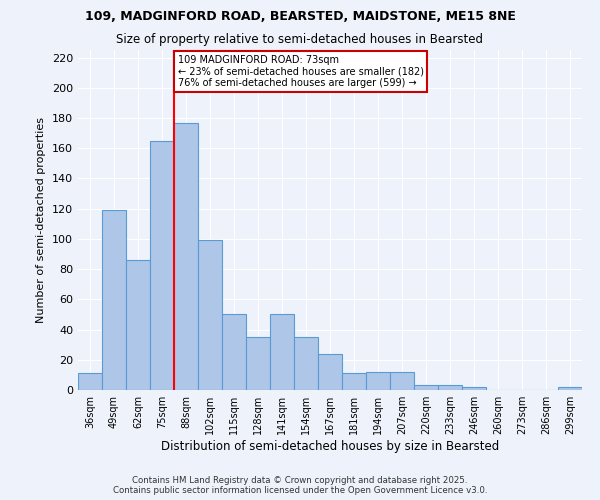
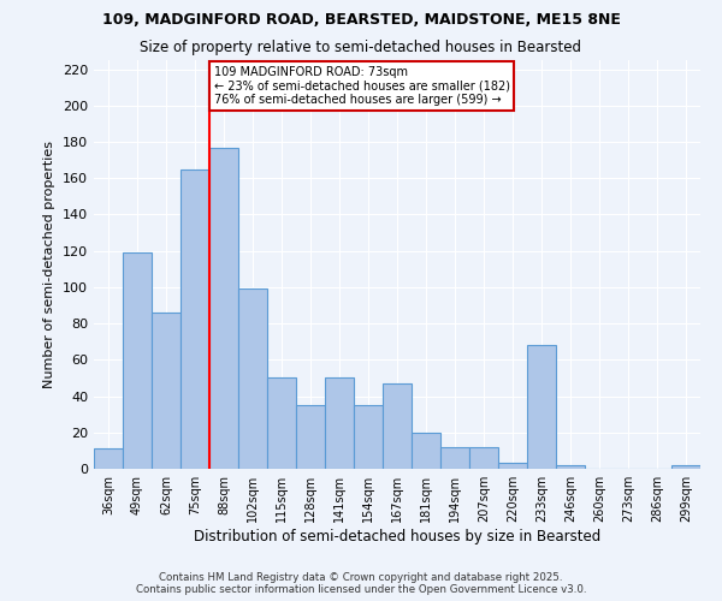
167sqm: 24 -> 47
181sqm: 11 -> 20
233sqm: 3 -> 68
